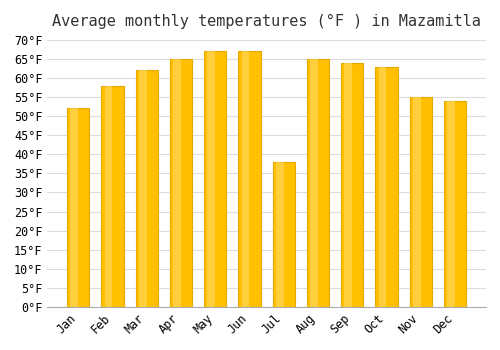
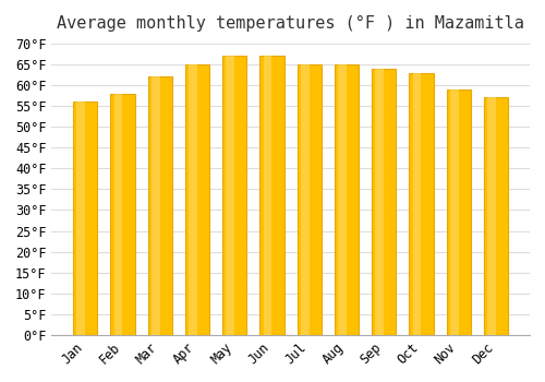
Jan: 52°F -> 56°F
Jul: 38°F -> 65°F
Nov: 55°F -> 59°F
Dec: 54°F -> 57°F
